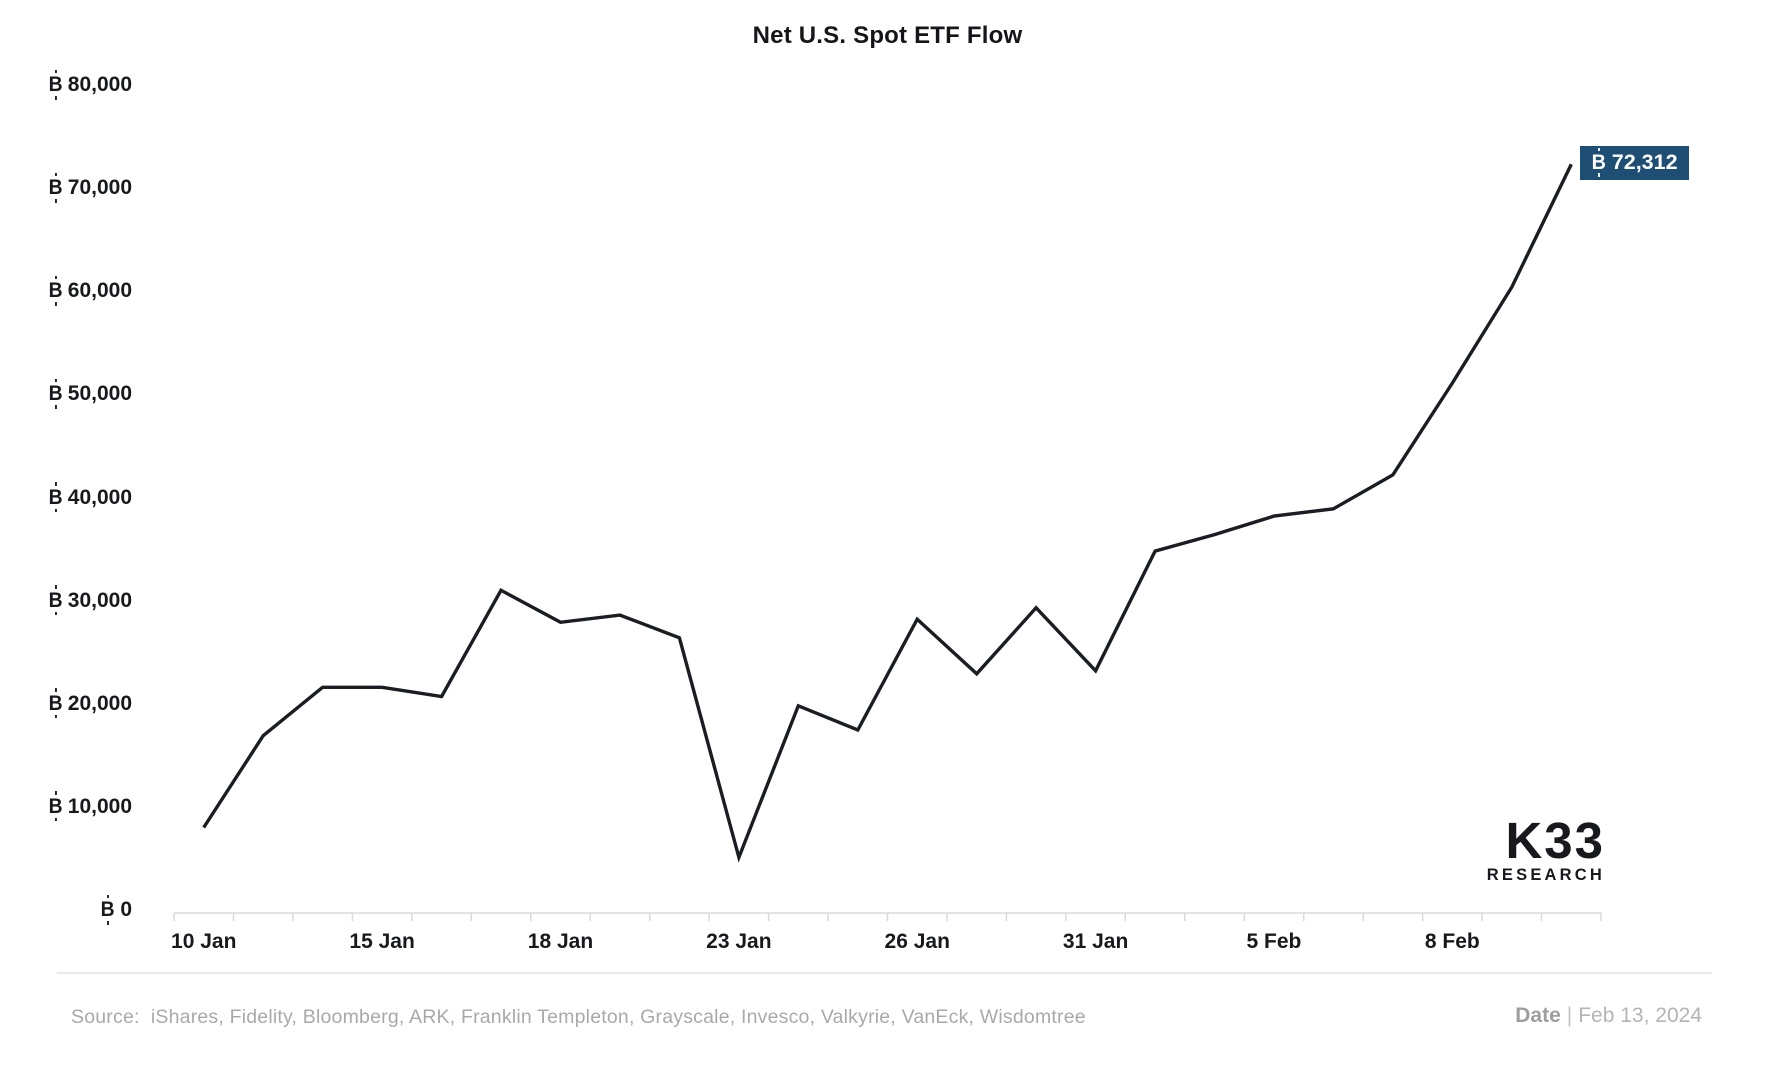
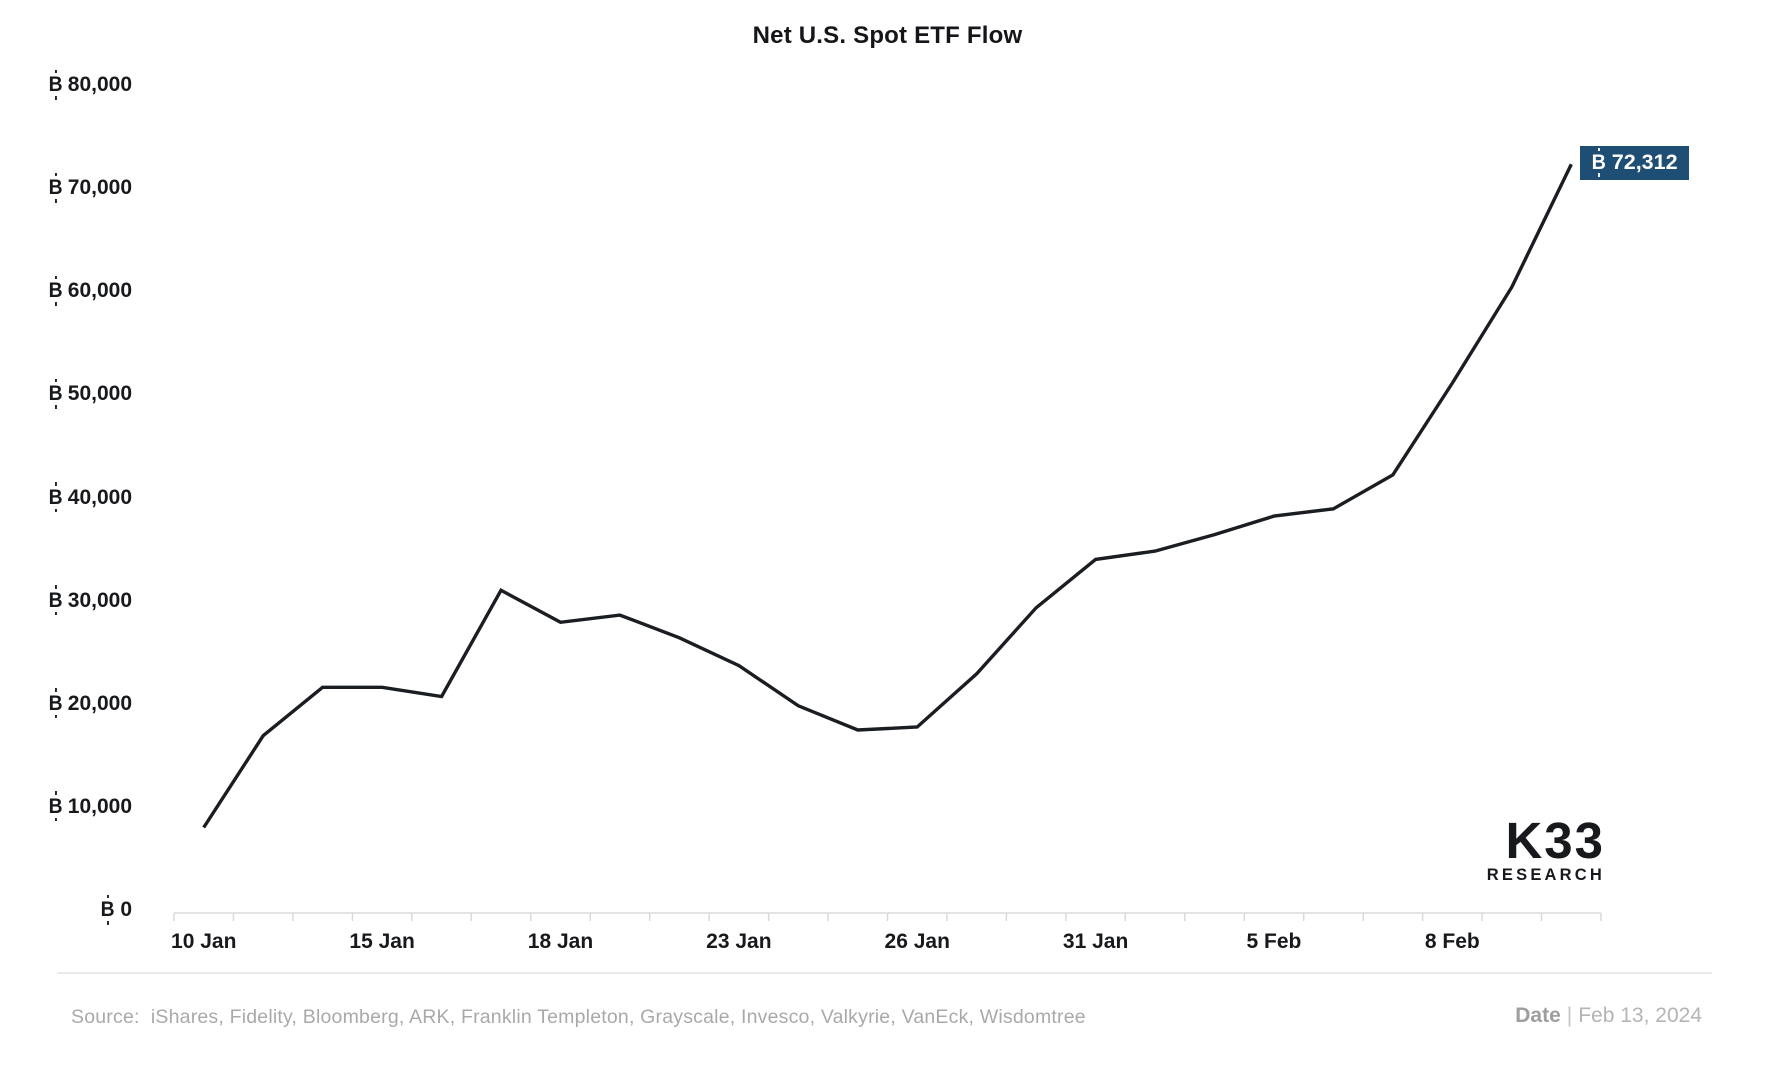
23 Jan: 5100 -> 23700
26 Jan: 28200 -> 17800
31 Jan: 23200 -> 34000
